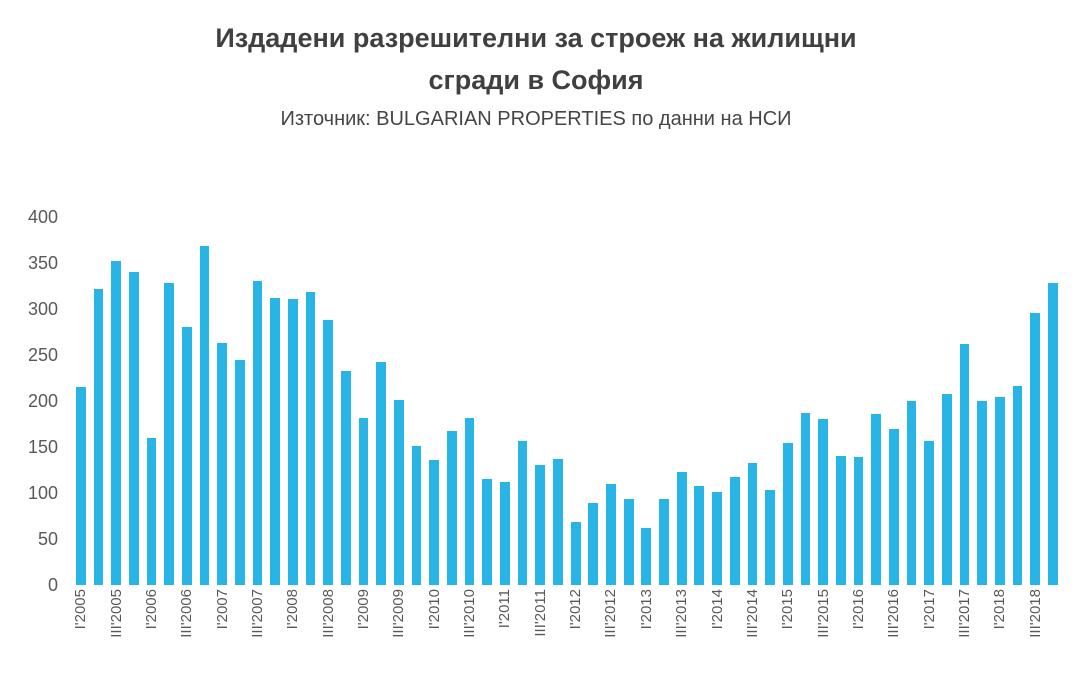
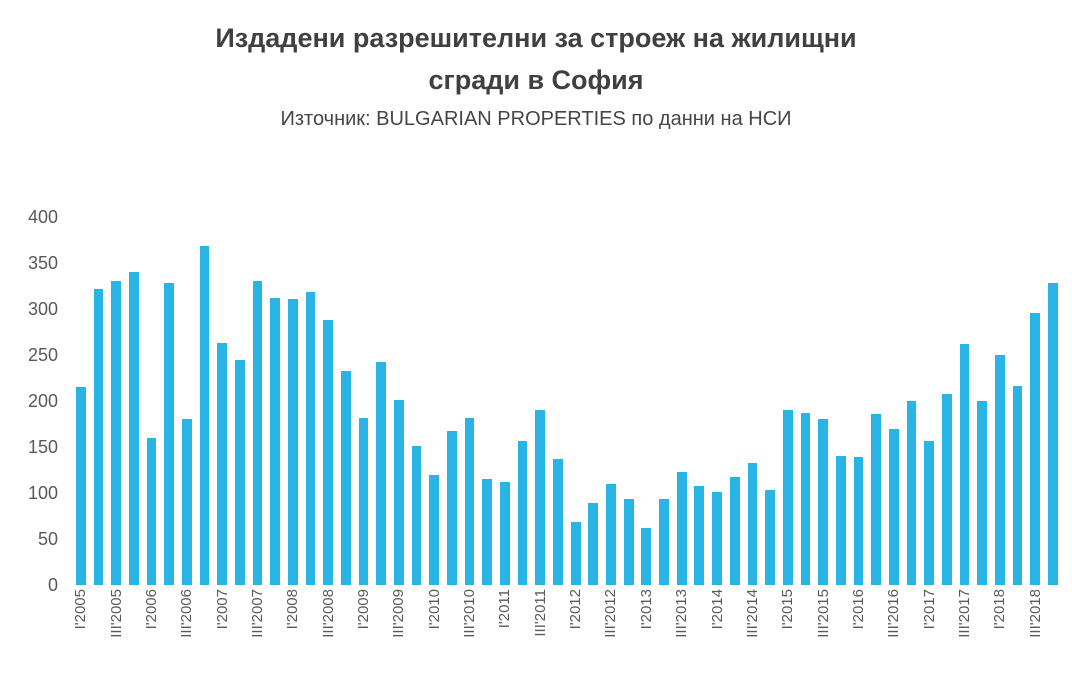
III'2005: 350 -> 330
III'2006: 280 -> 180
I'2010: 140 -> 120
III'2011: 130 -> 190
I'2015: 150 -> 190
I'2018: 200 -> 250
